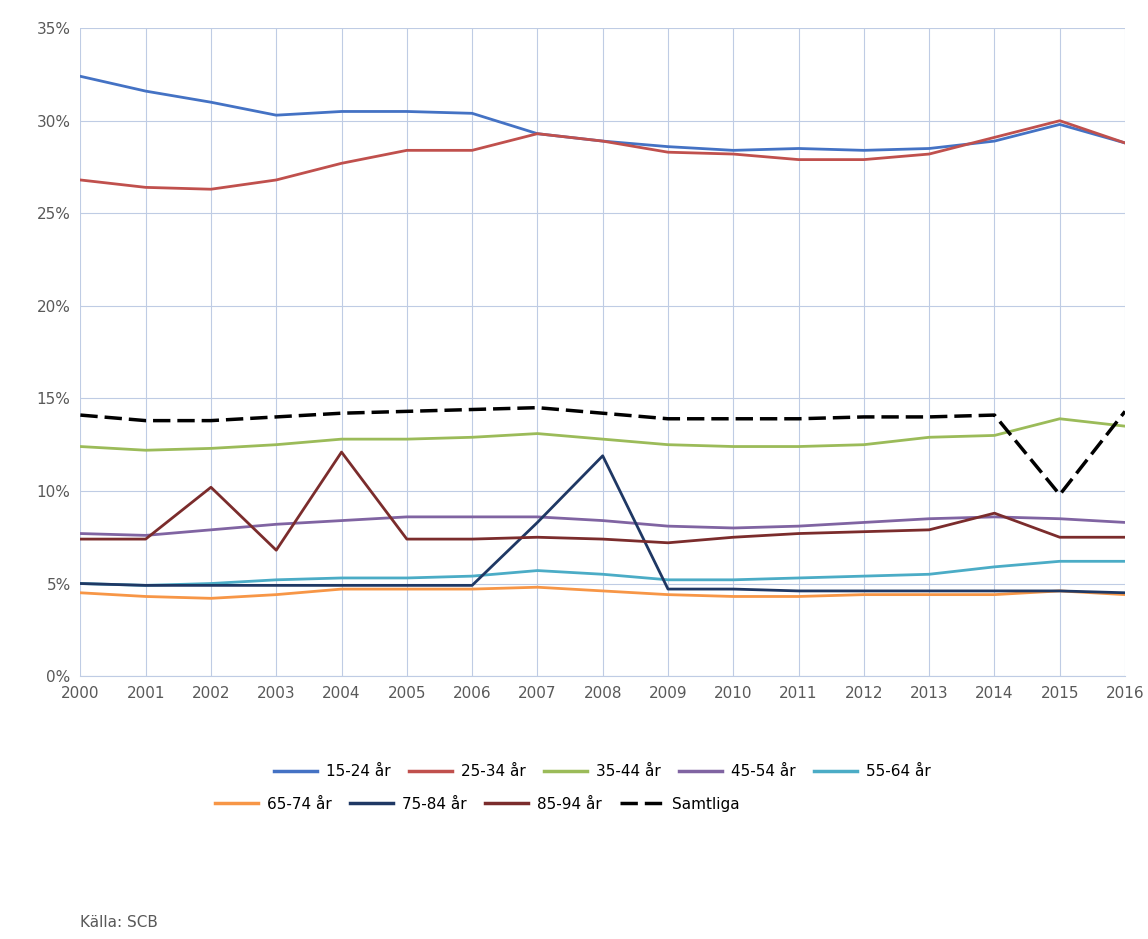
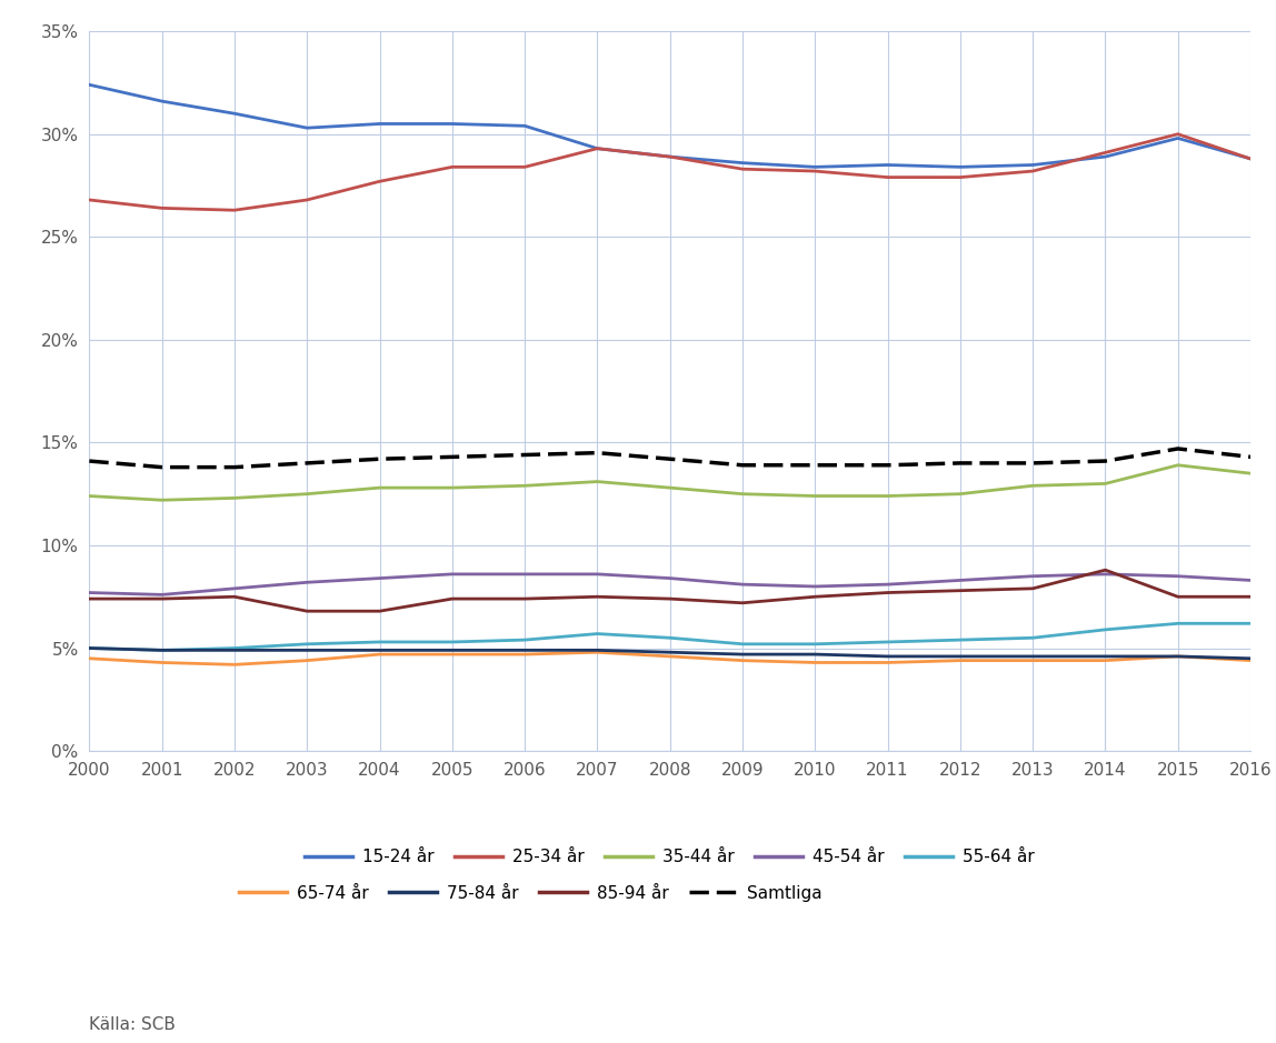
85-94 år/2002: 10.2% -> 7.5%
85-94 år/2004: 12.1% -> 6.8%
75-84 år/2007: 8.3% -> 4.9%
75-84 år/2008: 11.9% -> 4.8%
Samtliga/2015: 9.8% -> 14.7%
